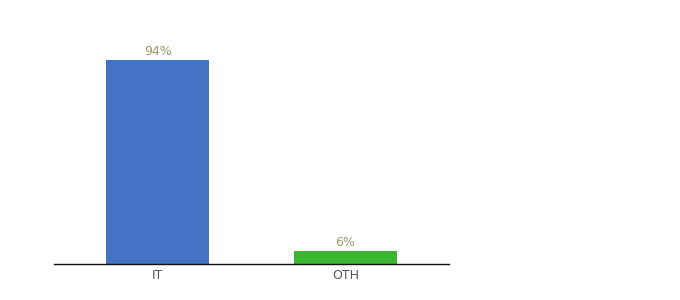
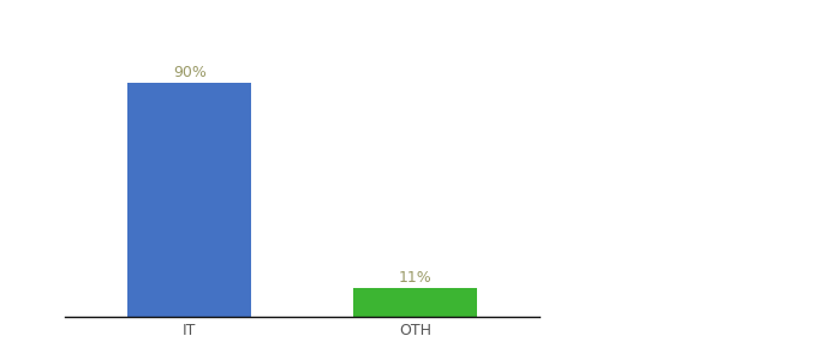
IT: 94% -> 90%
OTH: 6% -> 11%
